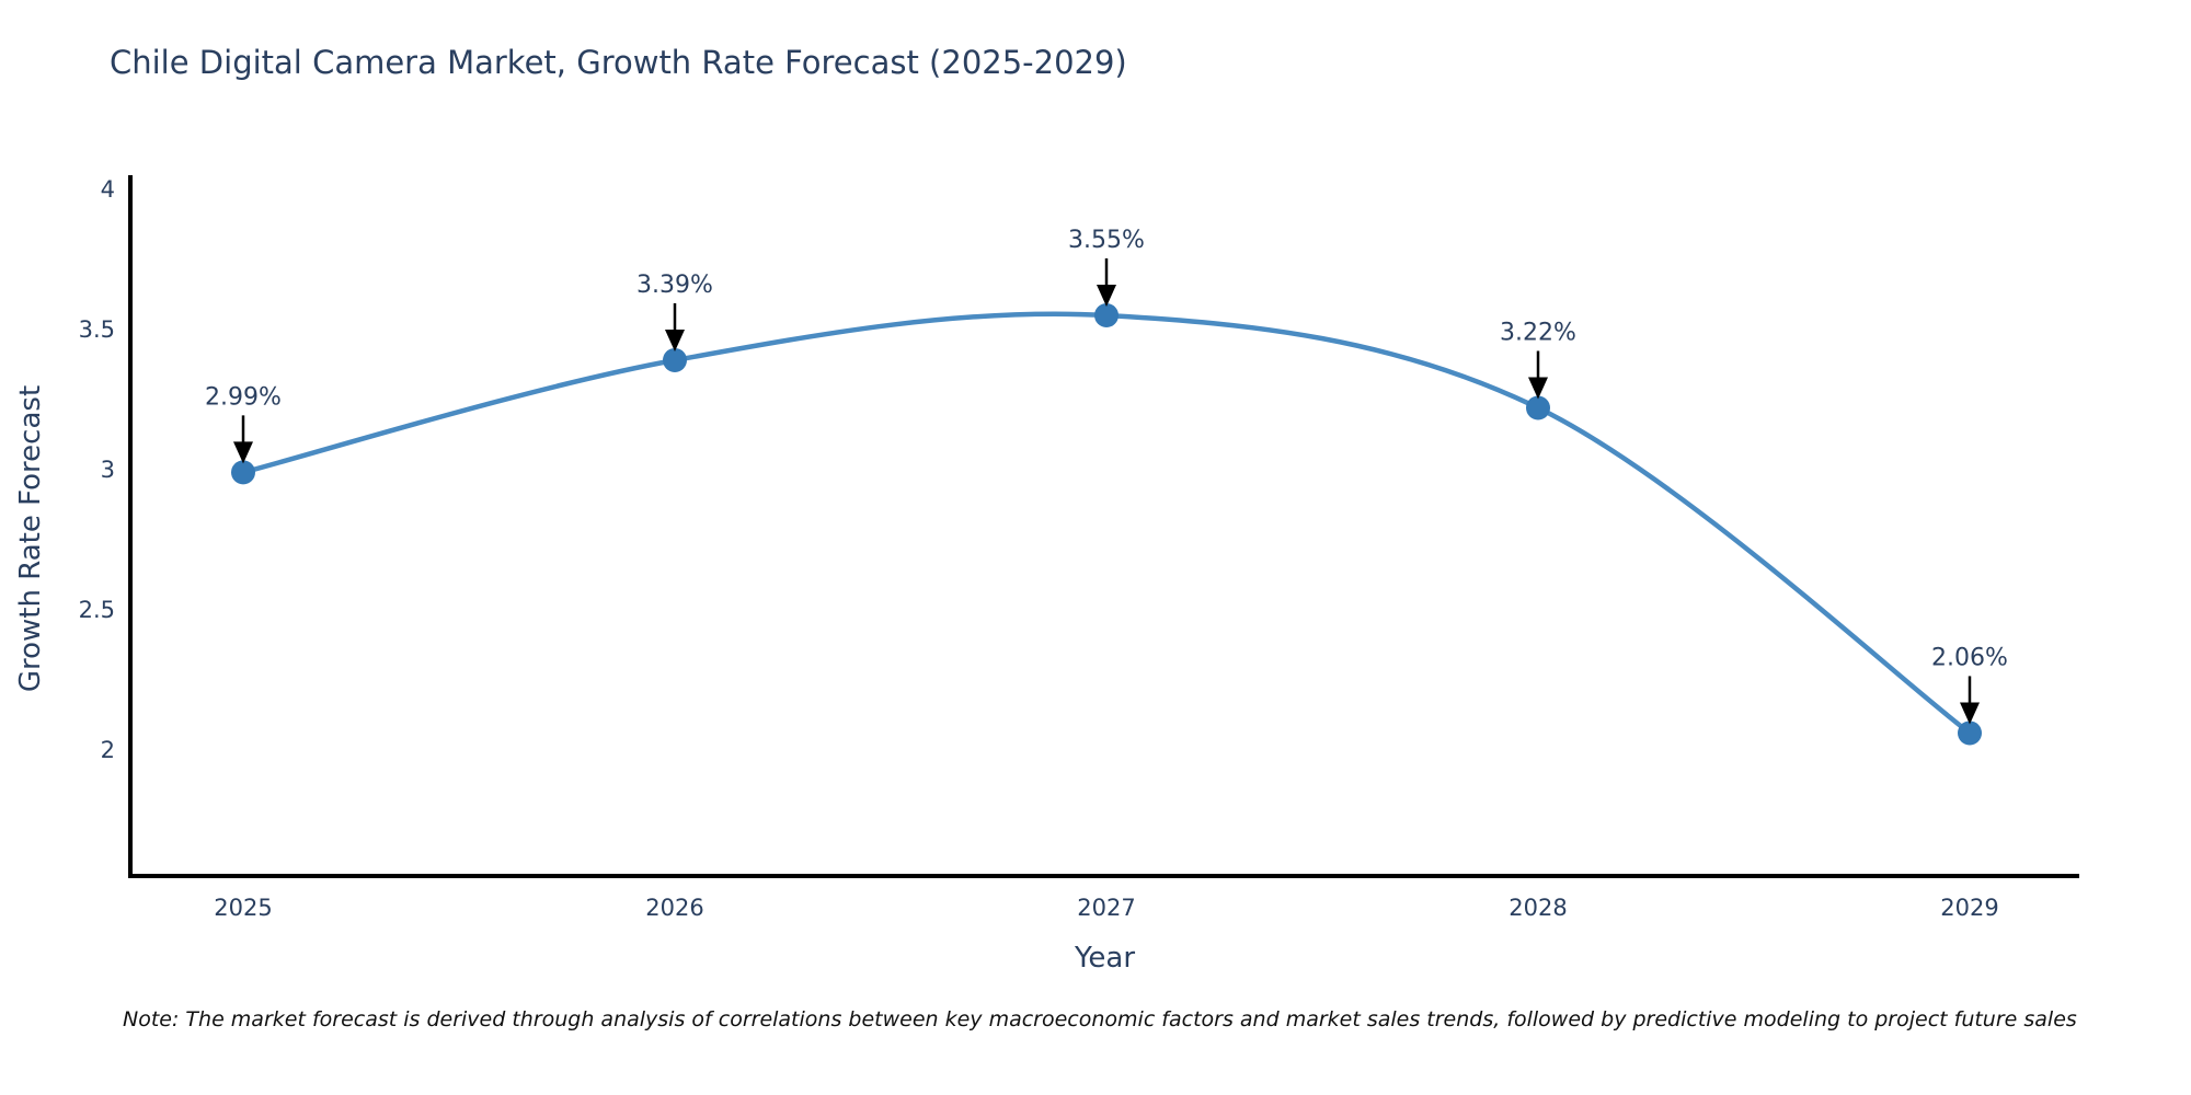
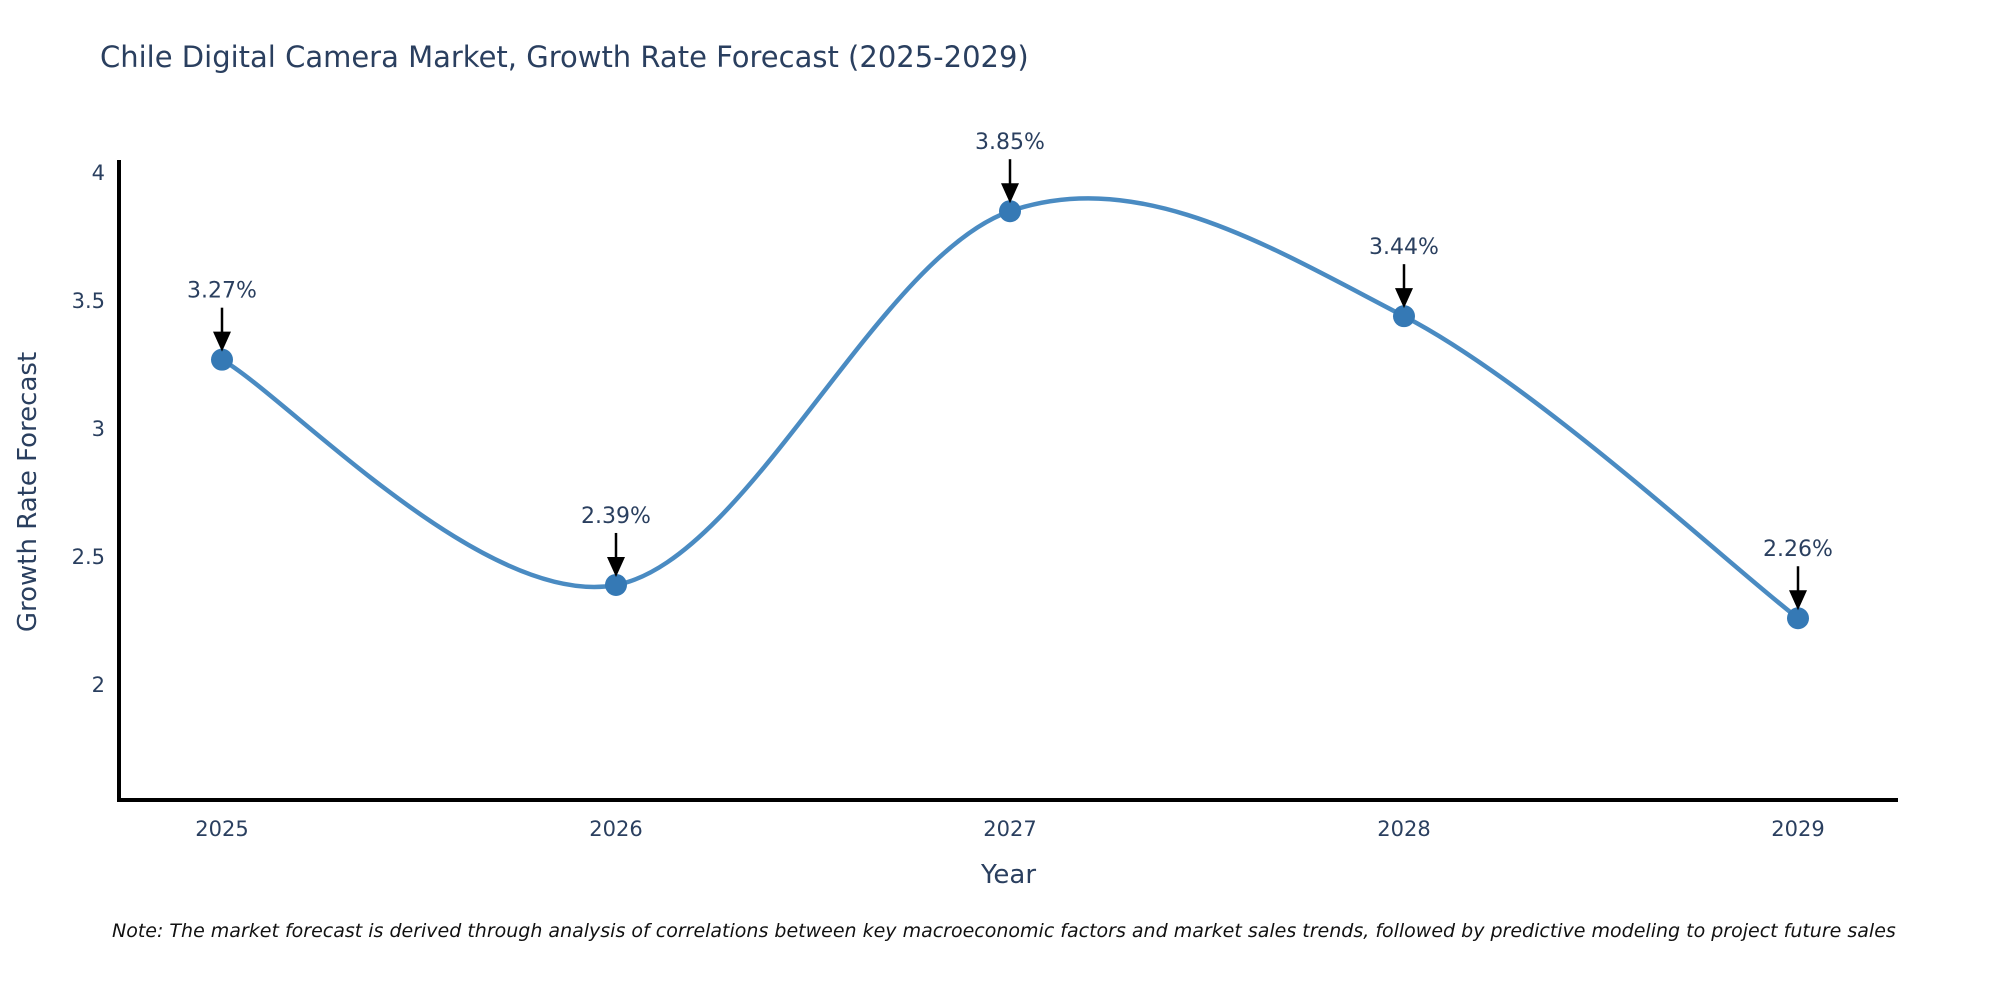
2025: 2.99% -> 3.27%
2026: 3.39% -> 2.39%
2027: 3.55% -> 3.85%
2028: 3.22% -> 3.44%
2029: 2.06% -> 2.26%
